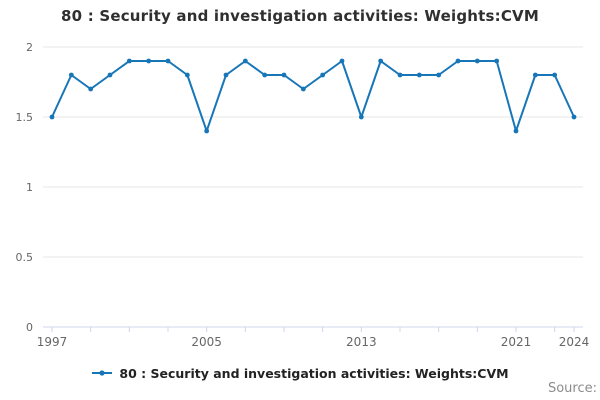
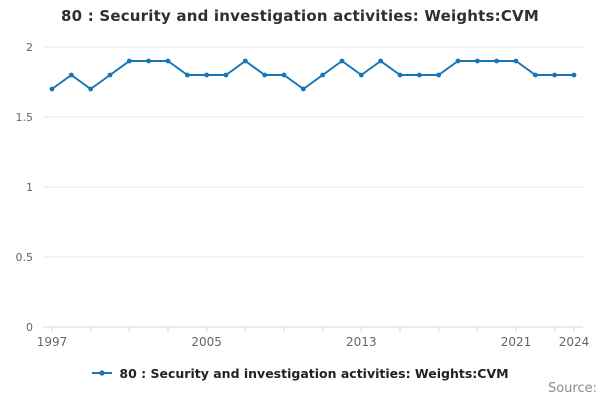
1997: 1.5 -> 1.7
2005: 1.4 -> 1.8
2013: 1.5 -> 1.8
2021: 1.4 -> 1.9
2024: 1.5 -> 1.8
